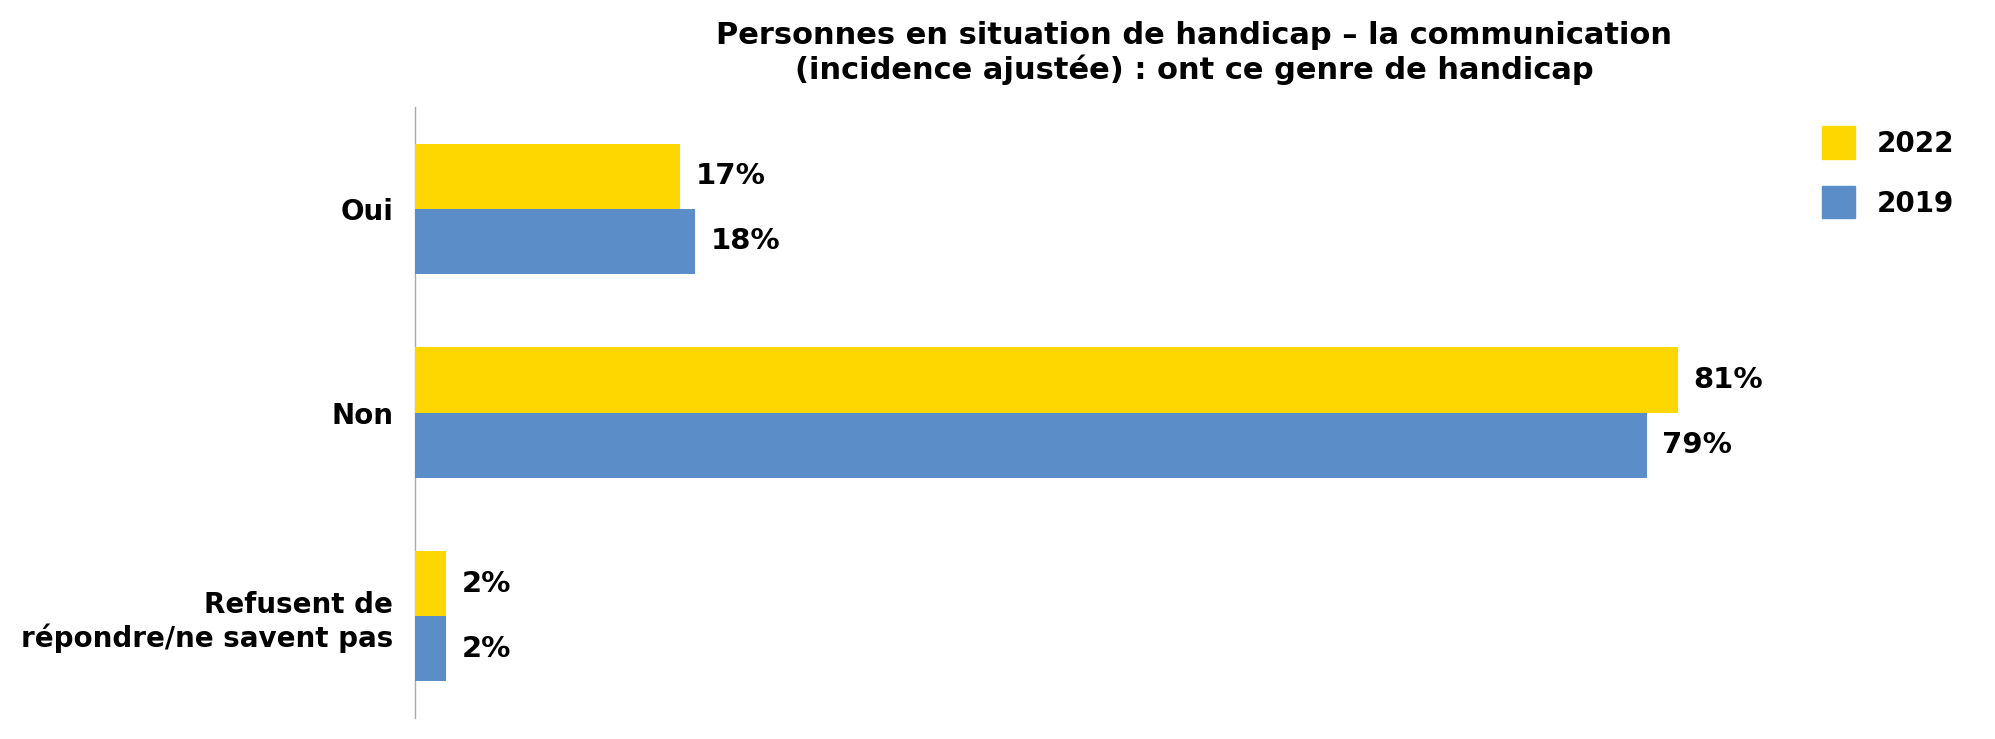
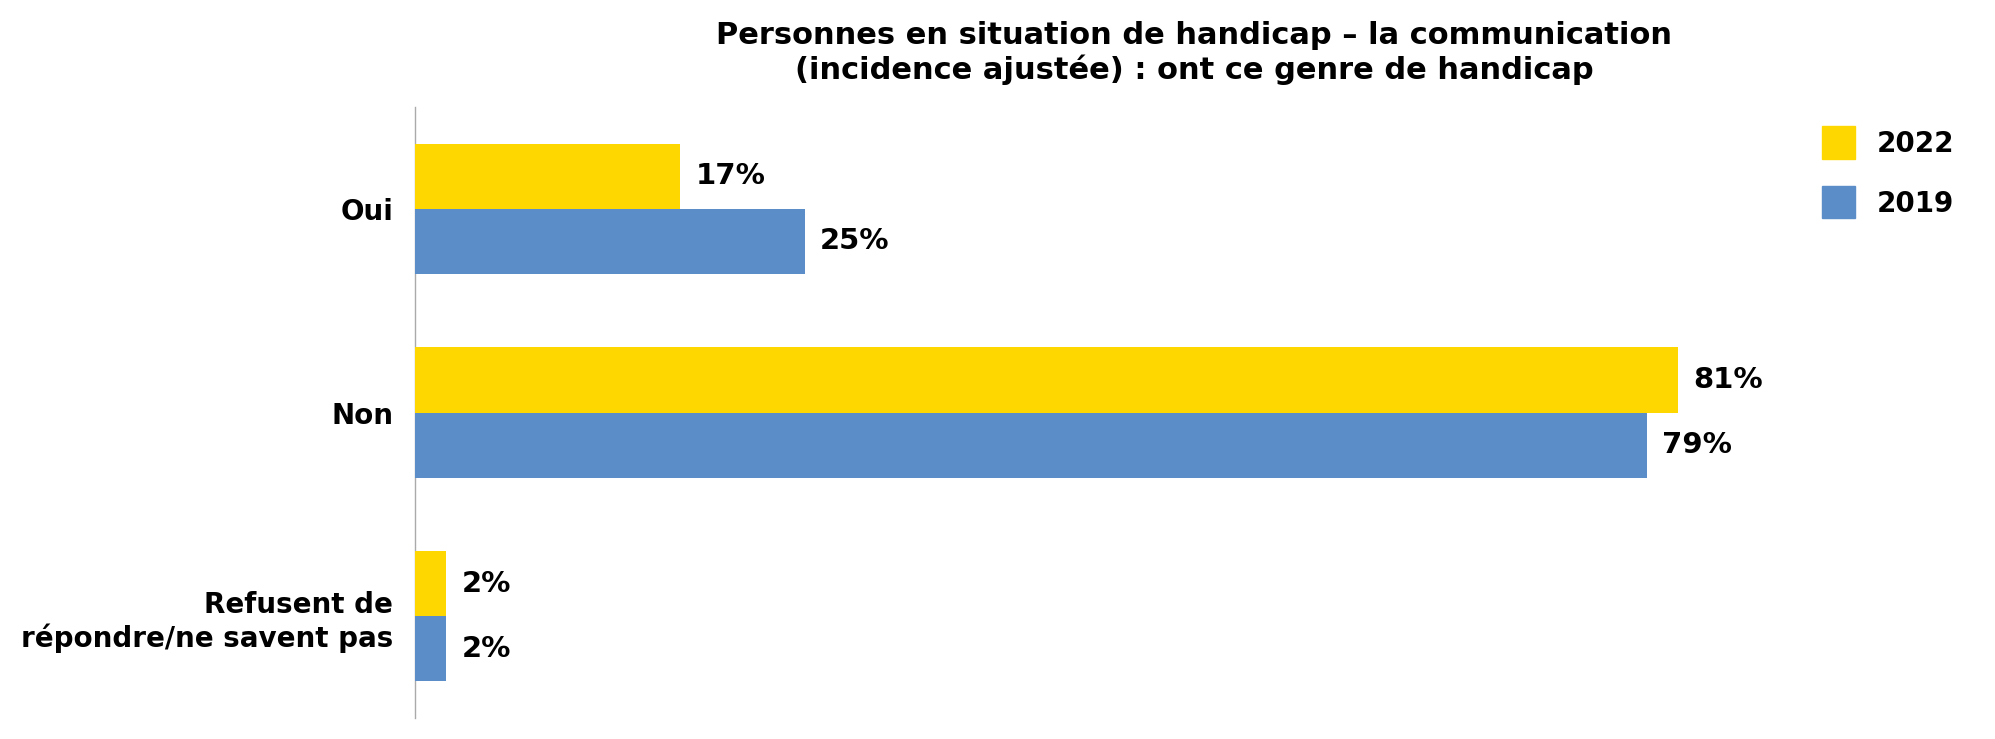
2019/Oui: 18% -> 25%
